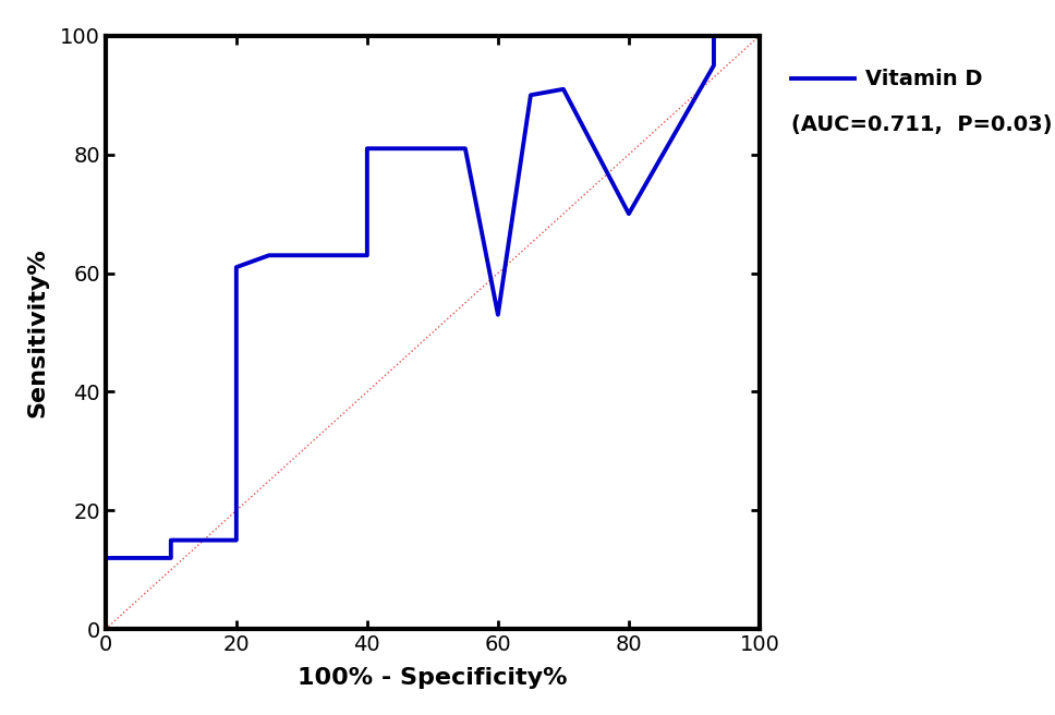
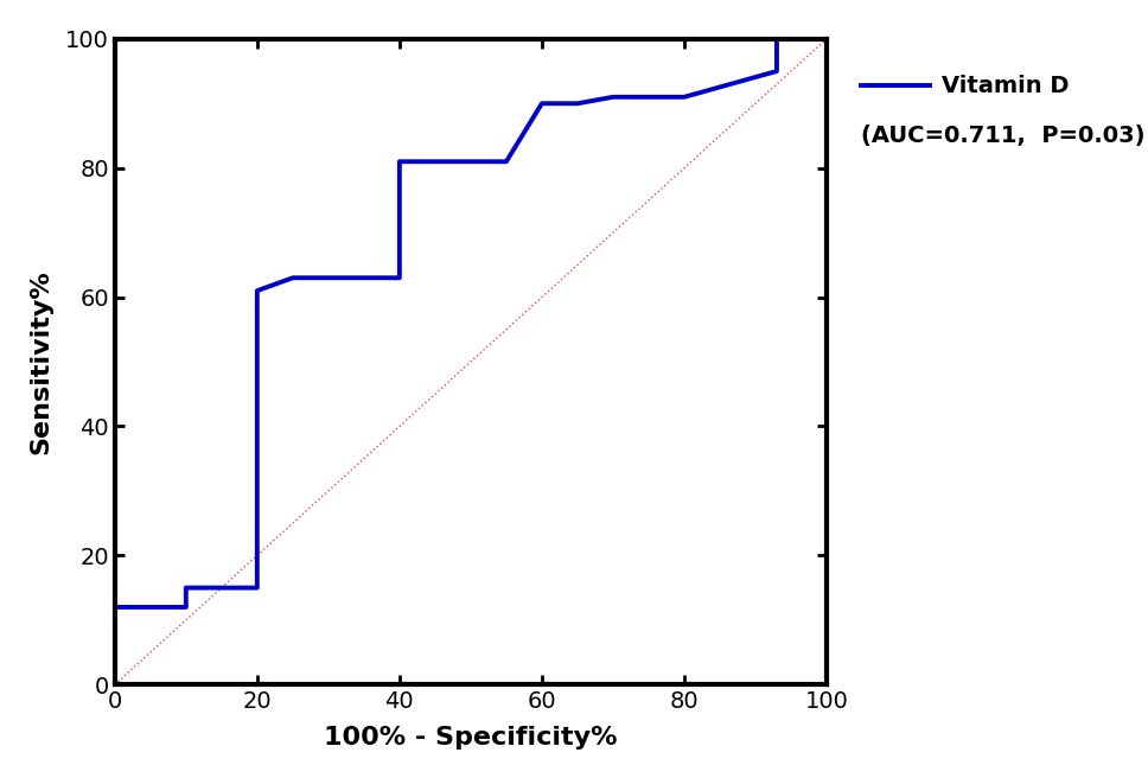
60: 53 -> 90
80: 70 -> 91
